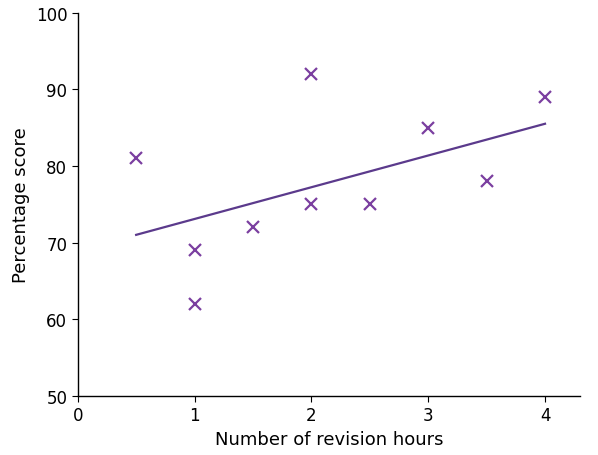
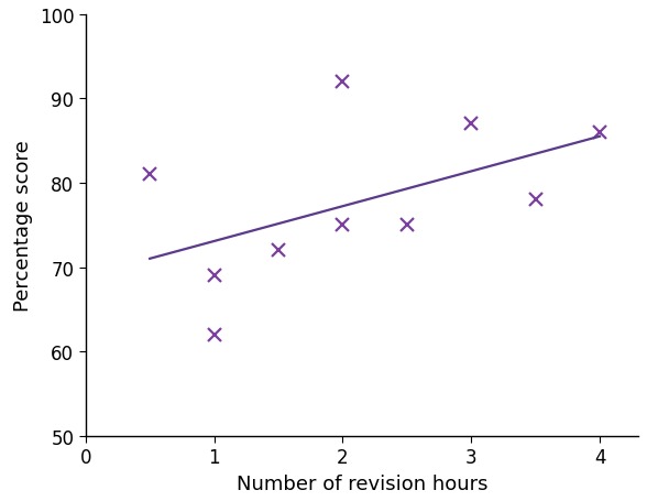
3: 85 -> 87
4: 89 -> 86
